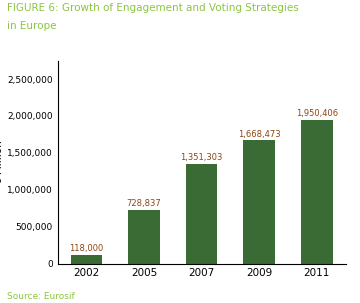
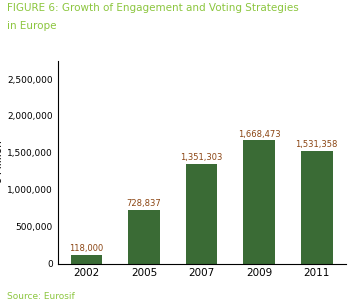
2011: 1,950,406 -> 1,531,358
